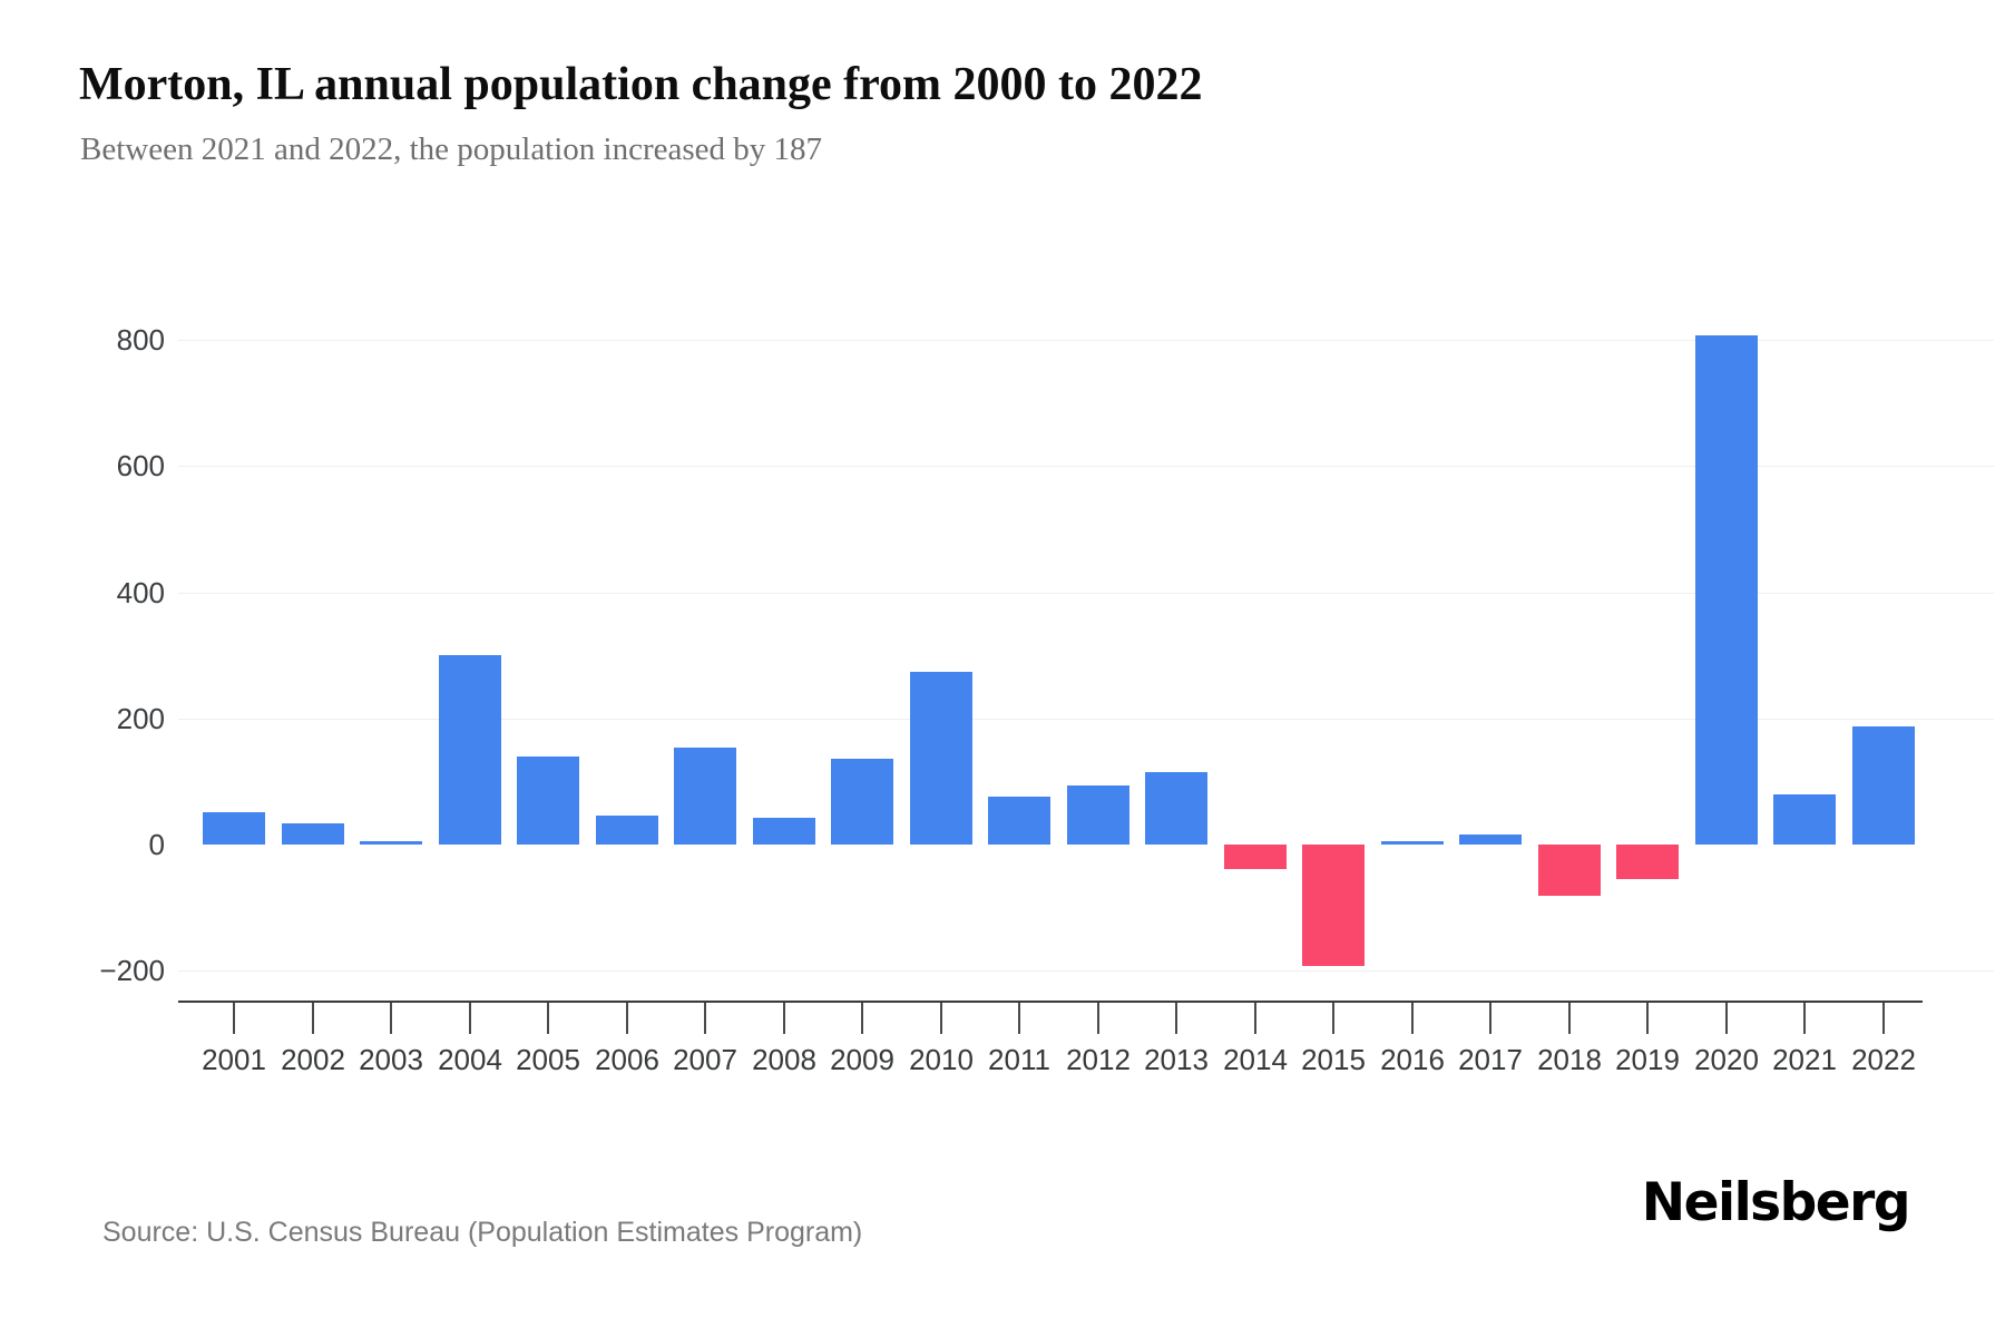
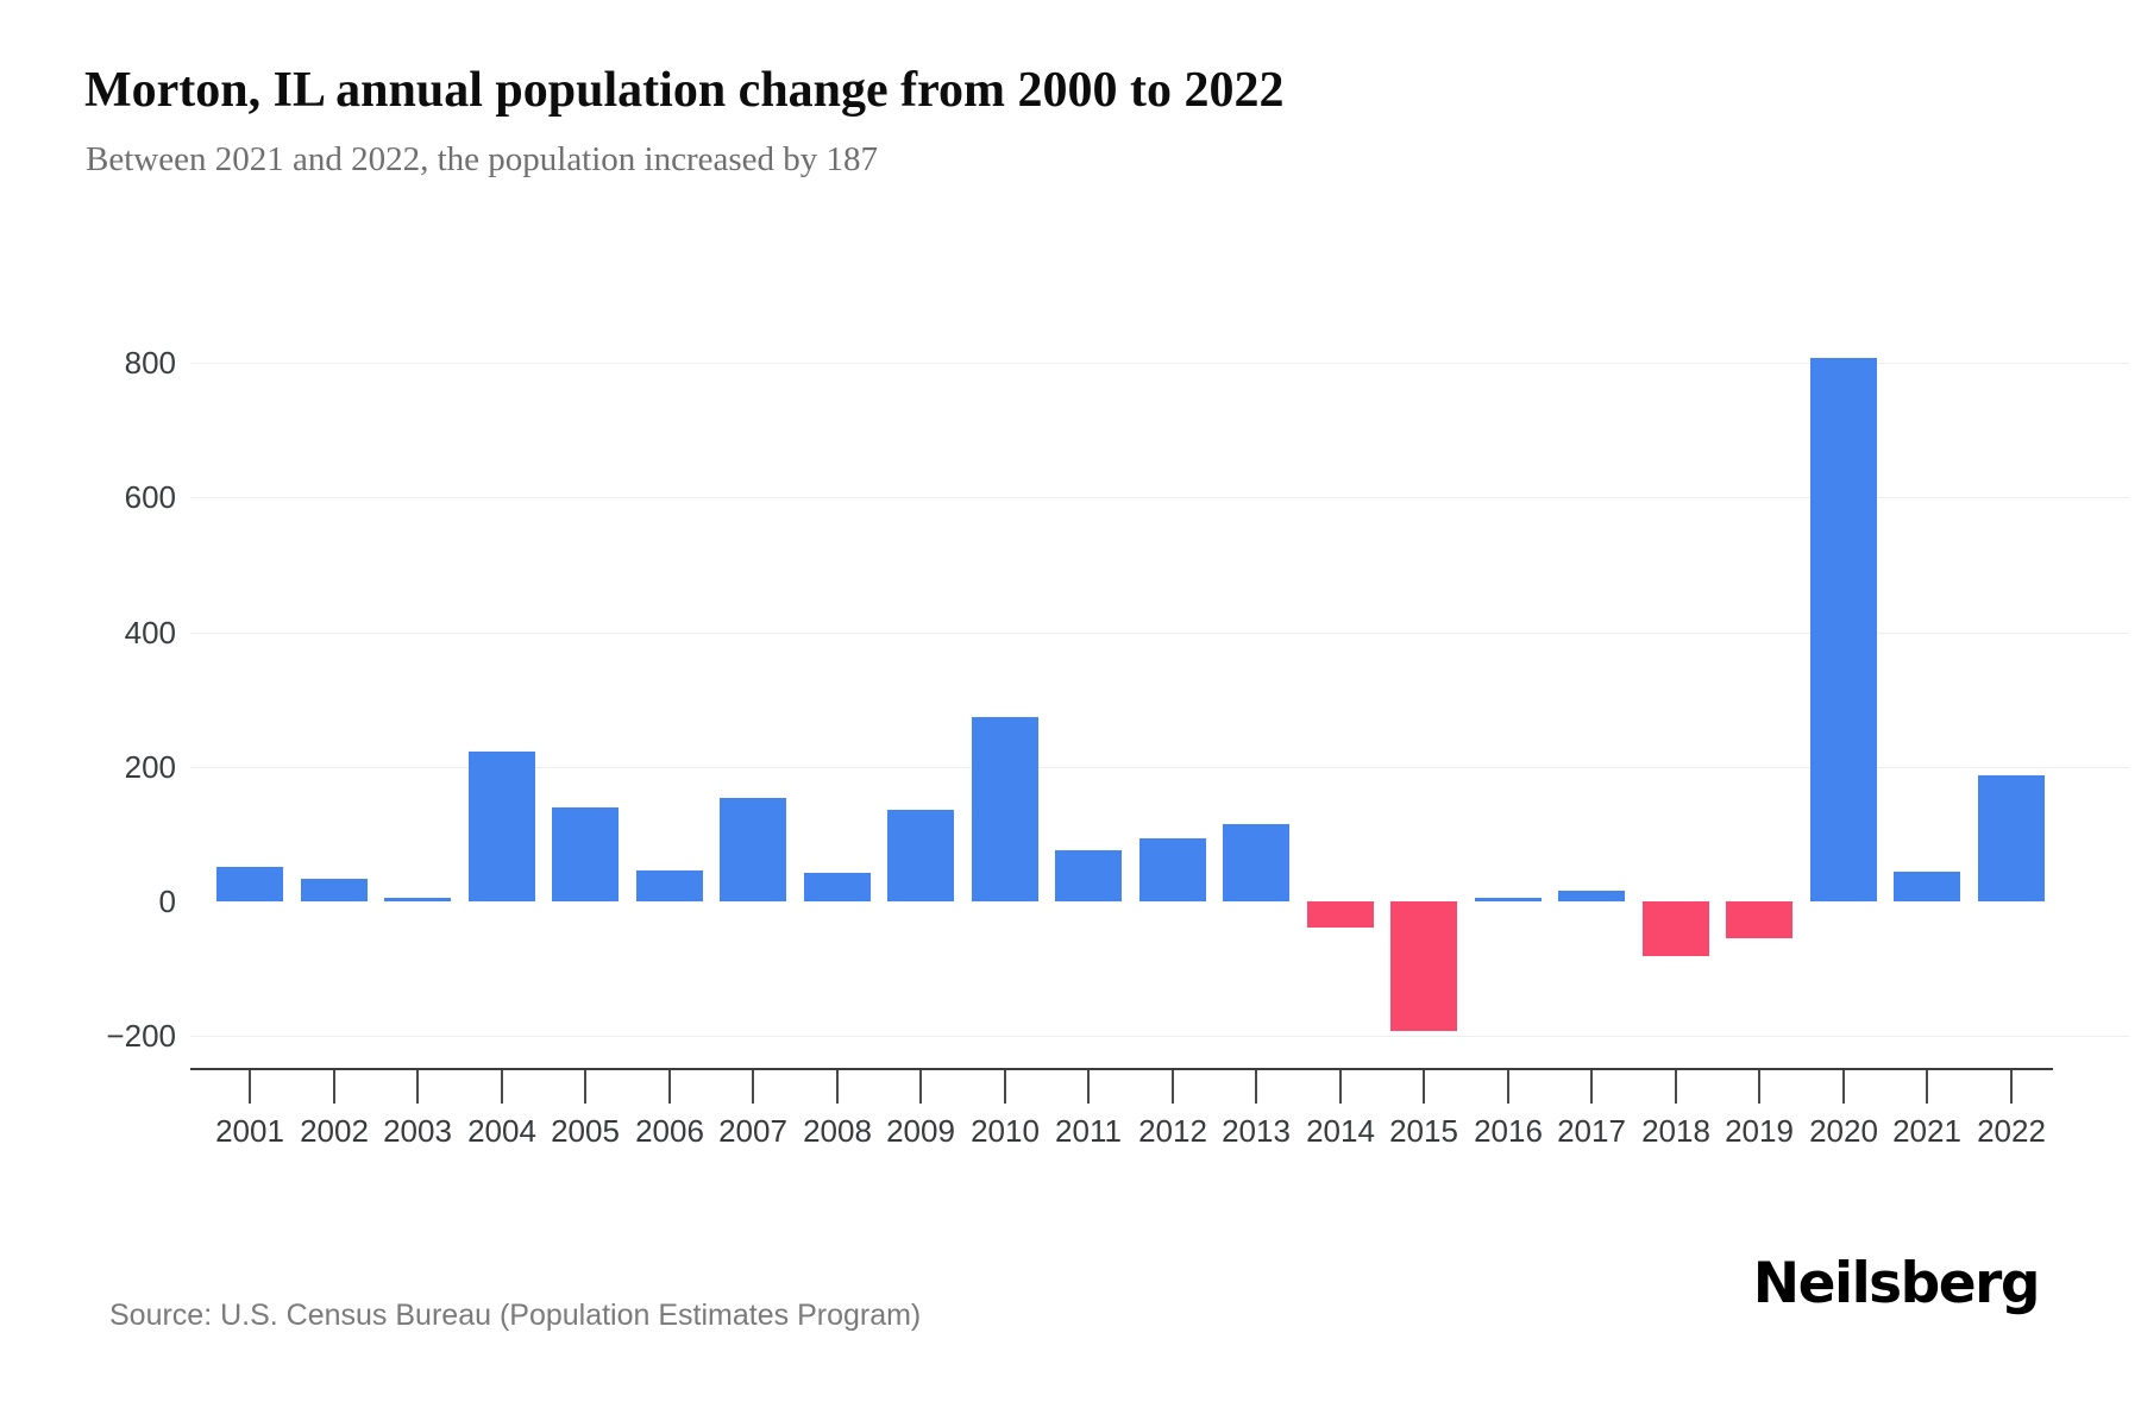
2004: 300 -> 220
2021: 80 -> 40
